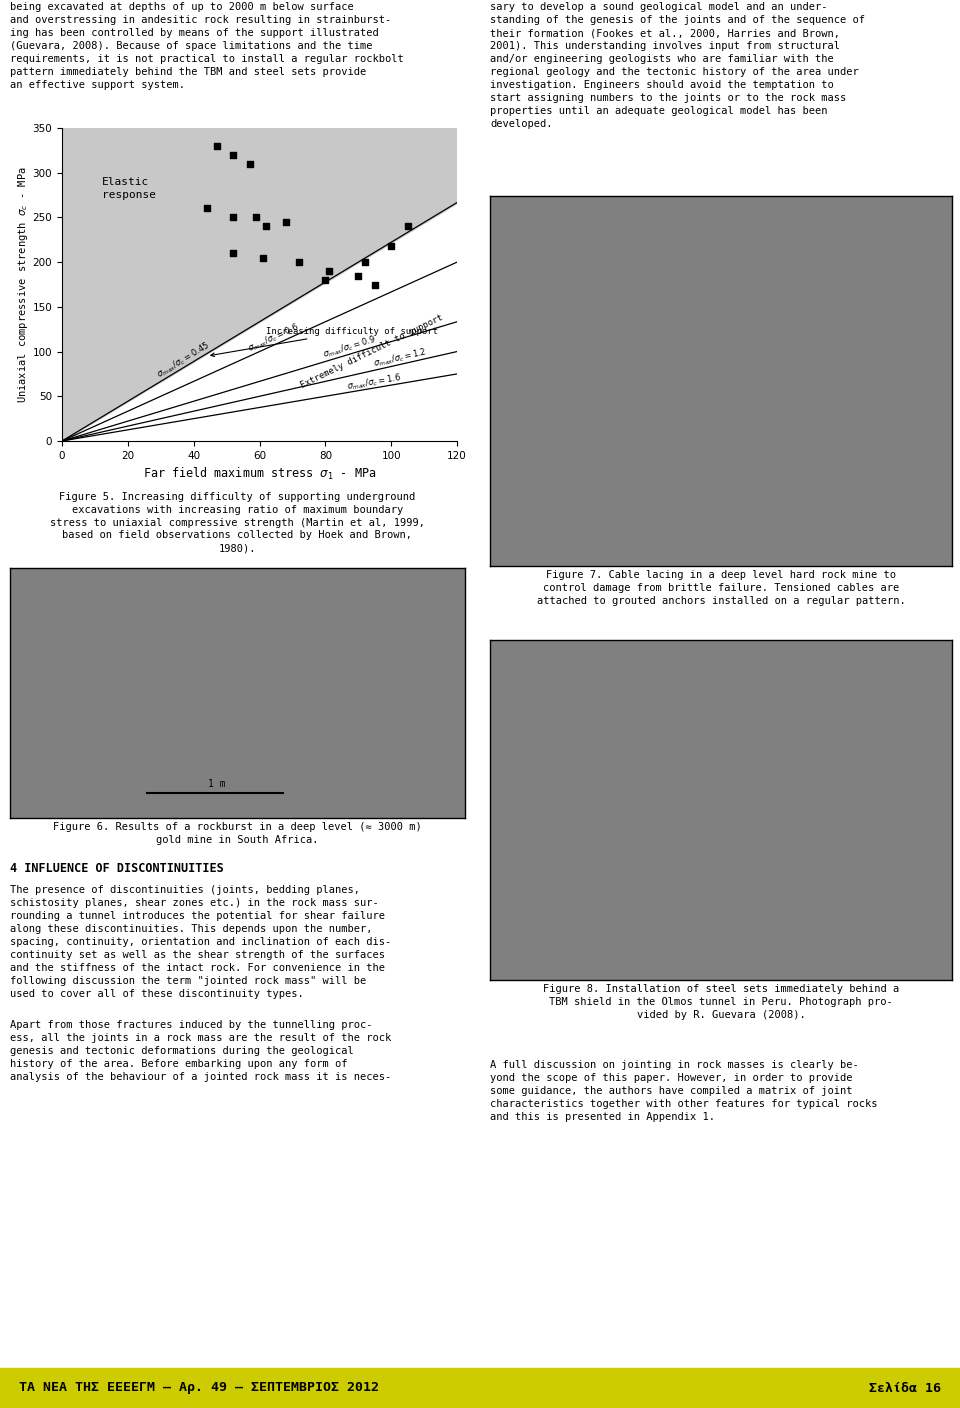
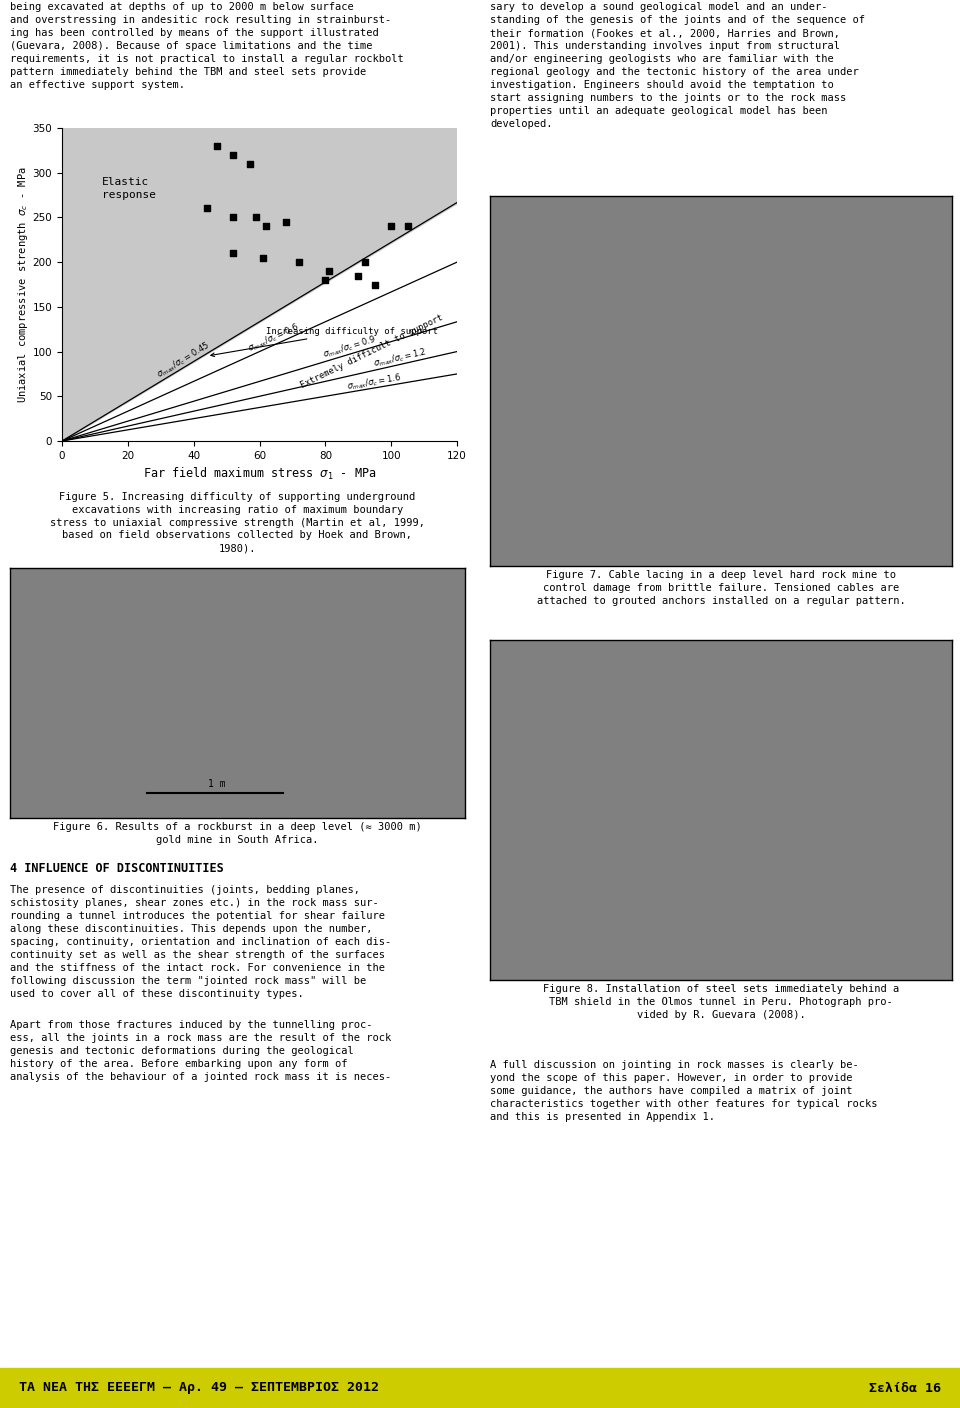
100: 218 -> 240
